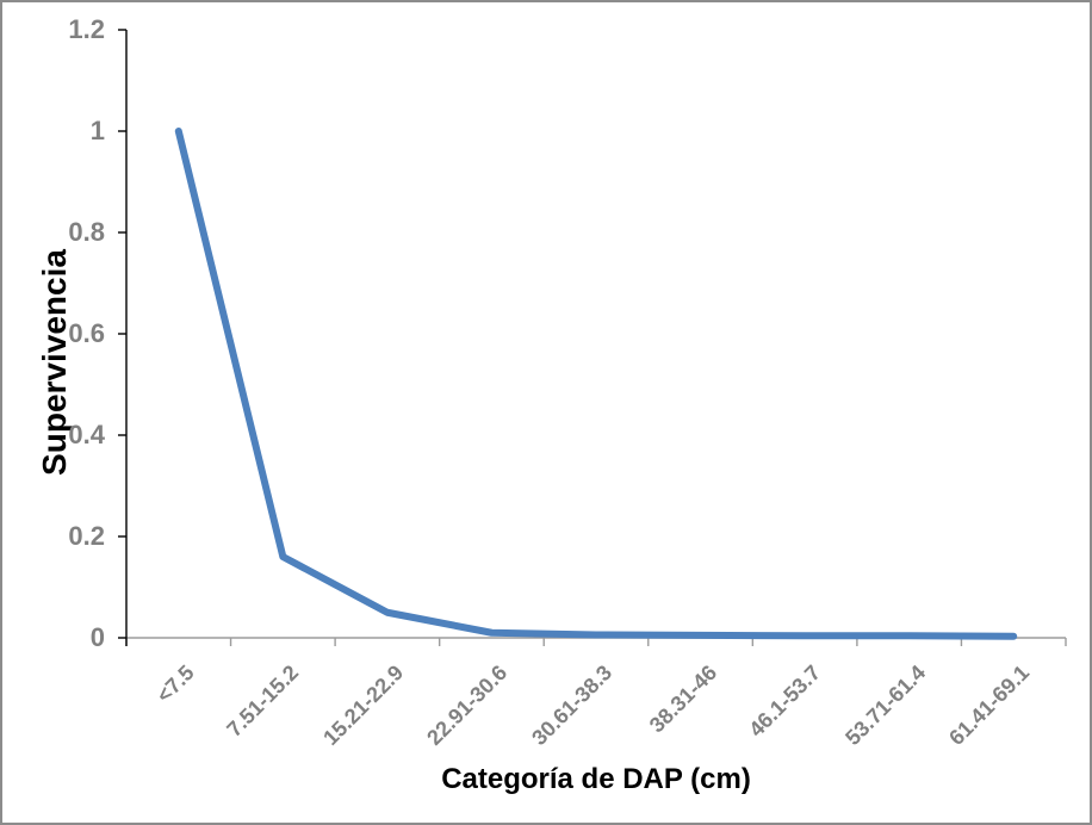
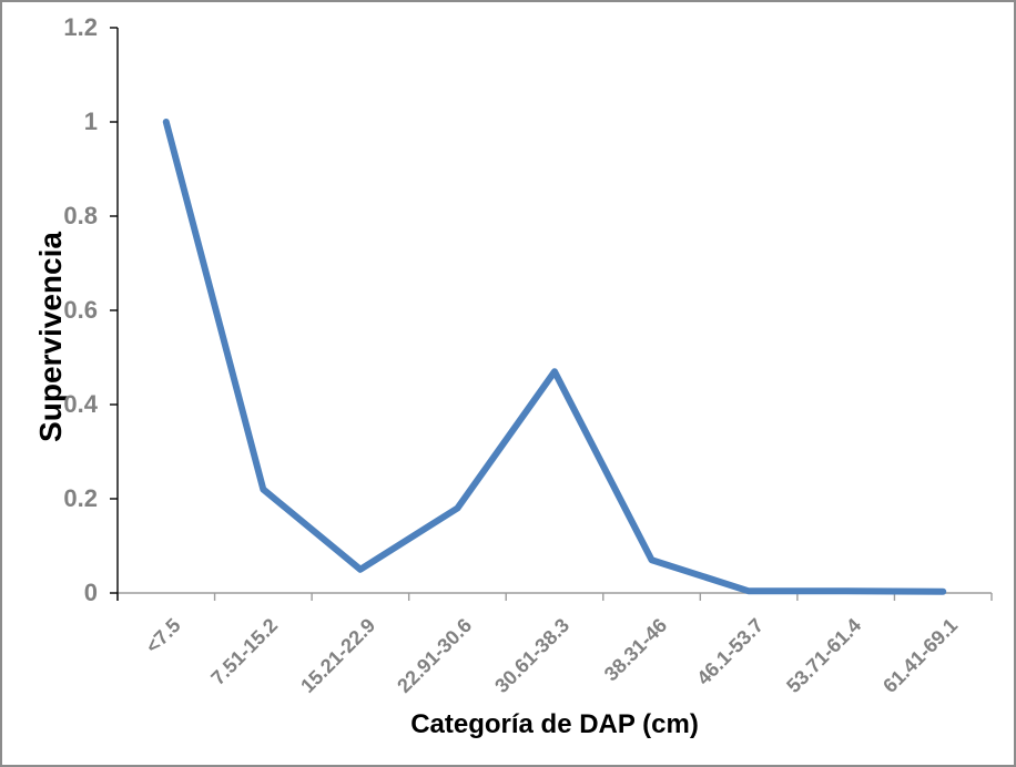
7.51-15.2: 0.16 -> 0.22
22.91-30.6: 0.01 -> 0.18
30.61-38.3: 0.01 -> 0.47
38.31-46: 0.01 -> 0.07
